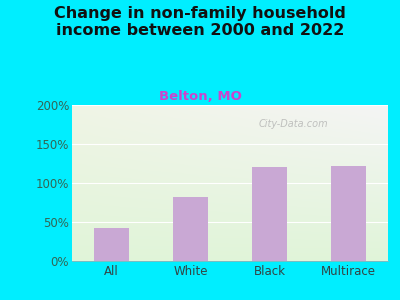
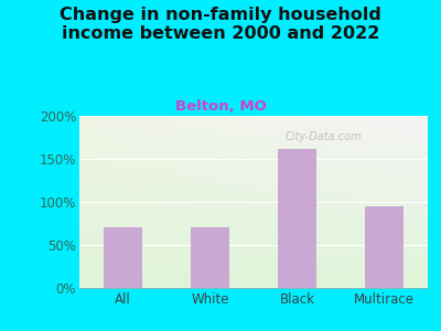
All: 42% -> 70%
White: 82% -> 70%
Black: 120% -> 162%
Multirace: 122% -> 95%
